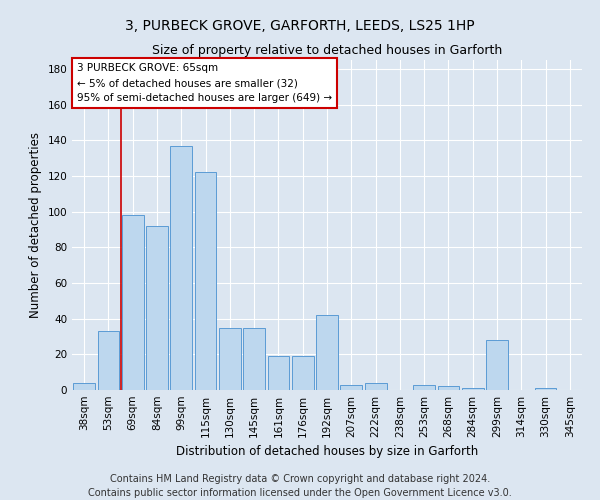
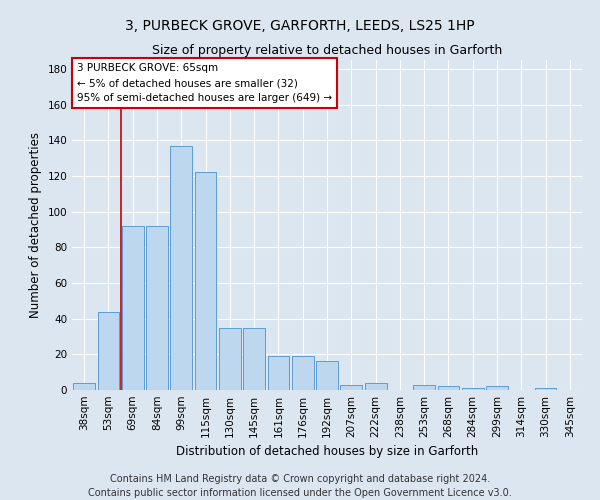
53sqm: 33 -> 44
69sqm: 98 -> 92
192sqm: 42 -> 16
299sqm: 28 -> 2
